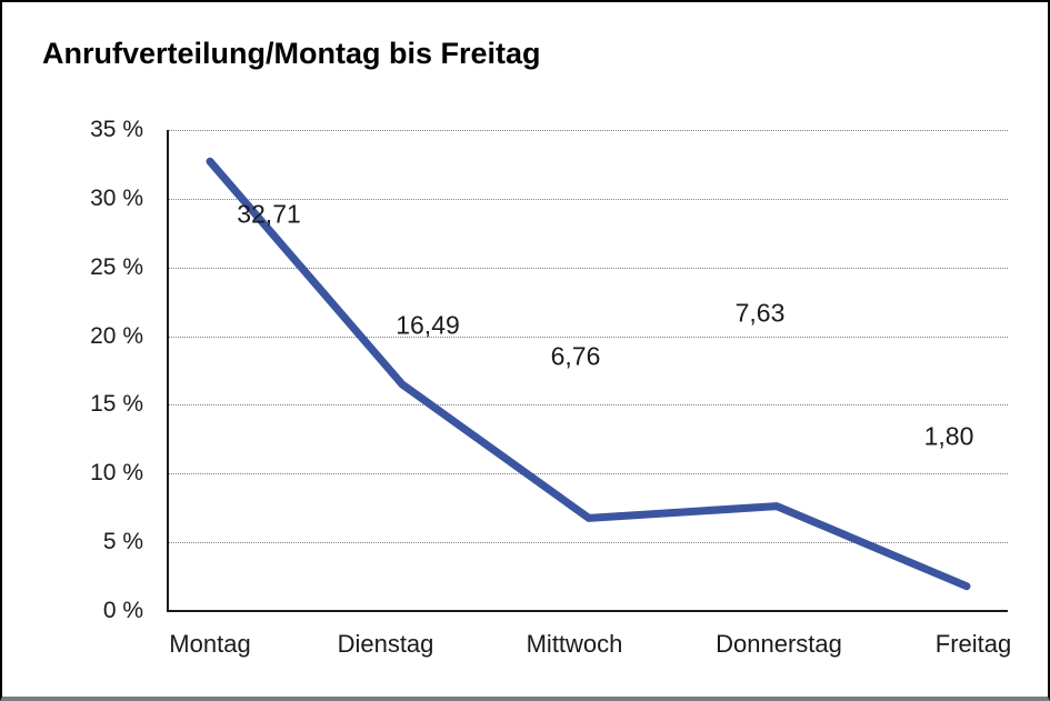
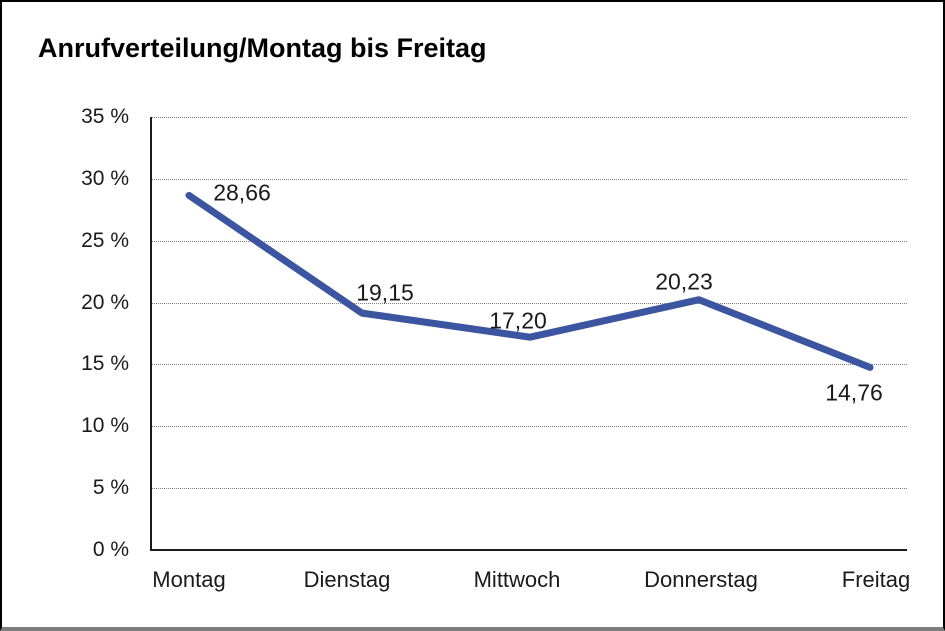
Montag: 32,71 -> 28,66
Dienstag: 16,49 -> 19,15
Mittwoch: 6,76 -> 17,20
Donnerstag: 7,63 -> 20,23
Freitag: 1,80 -> 14,76
